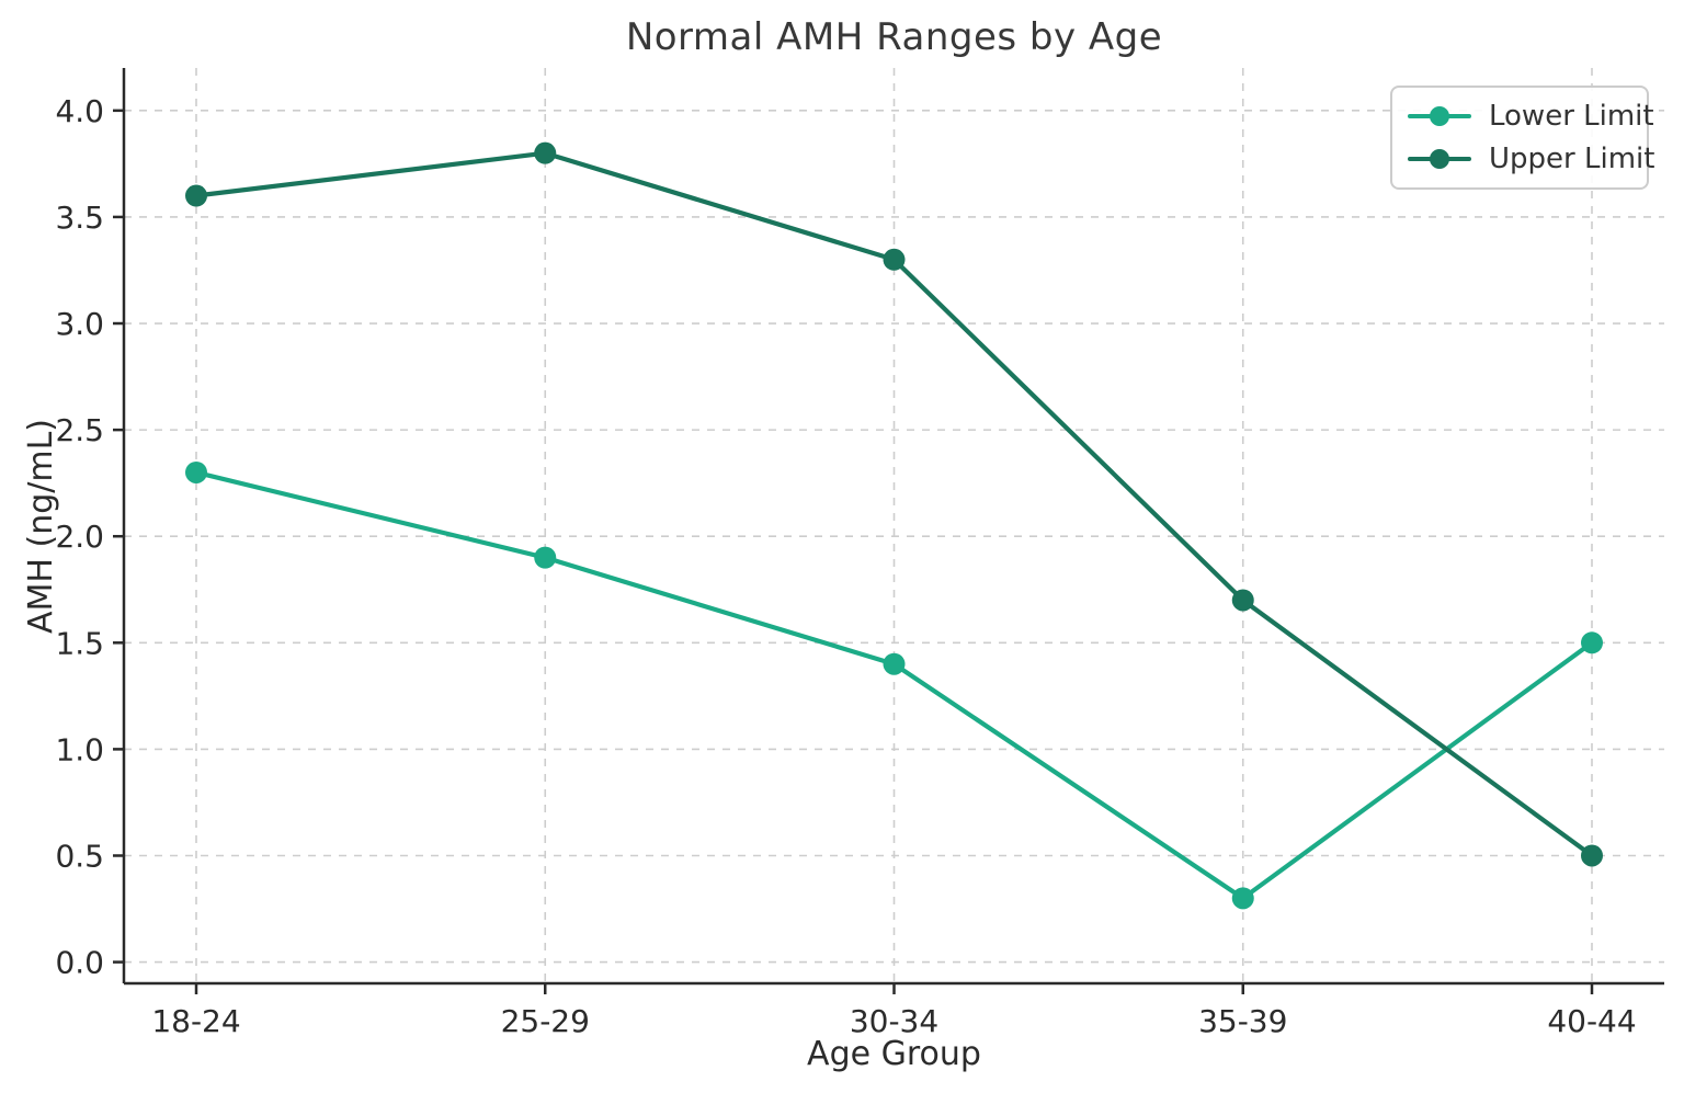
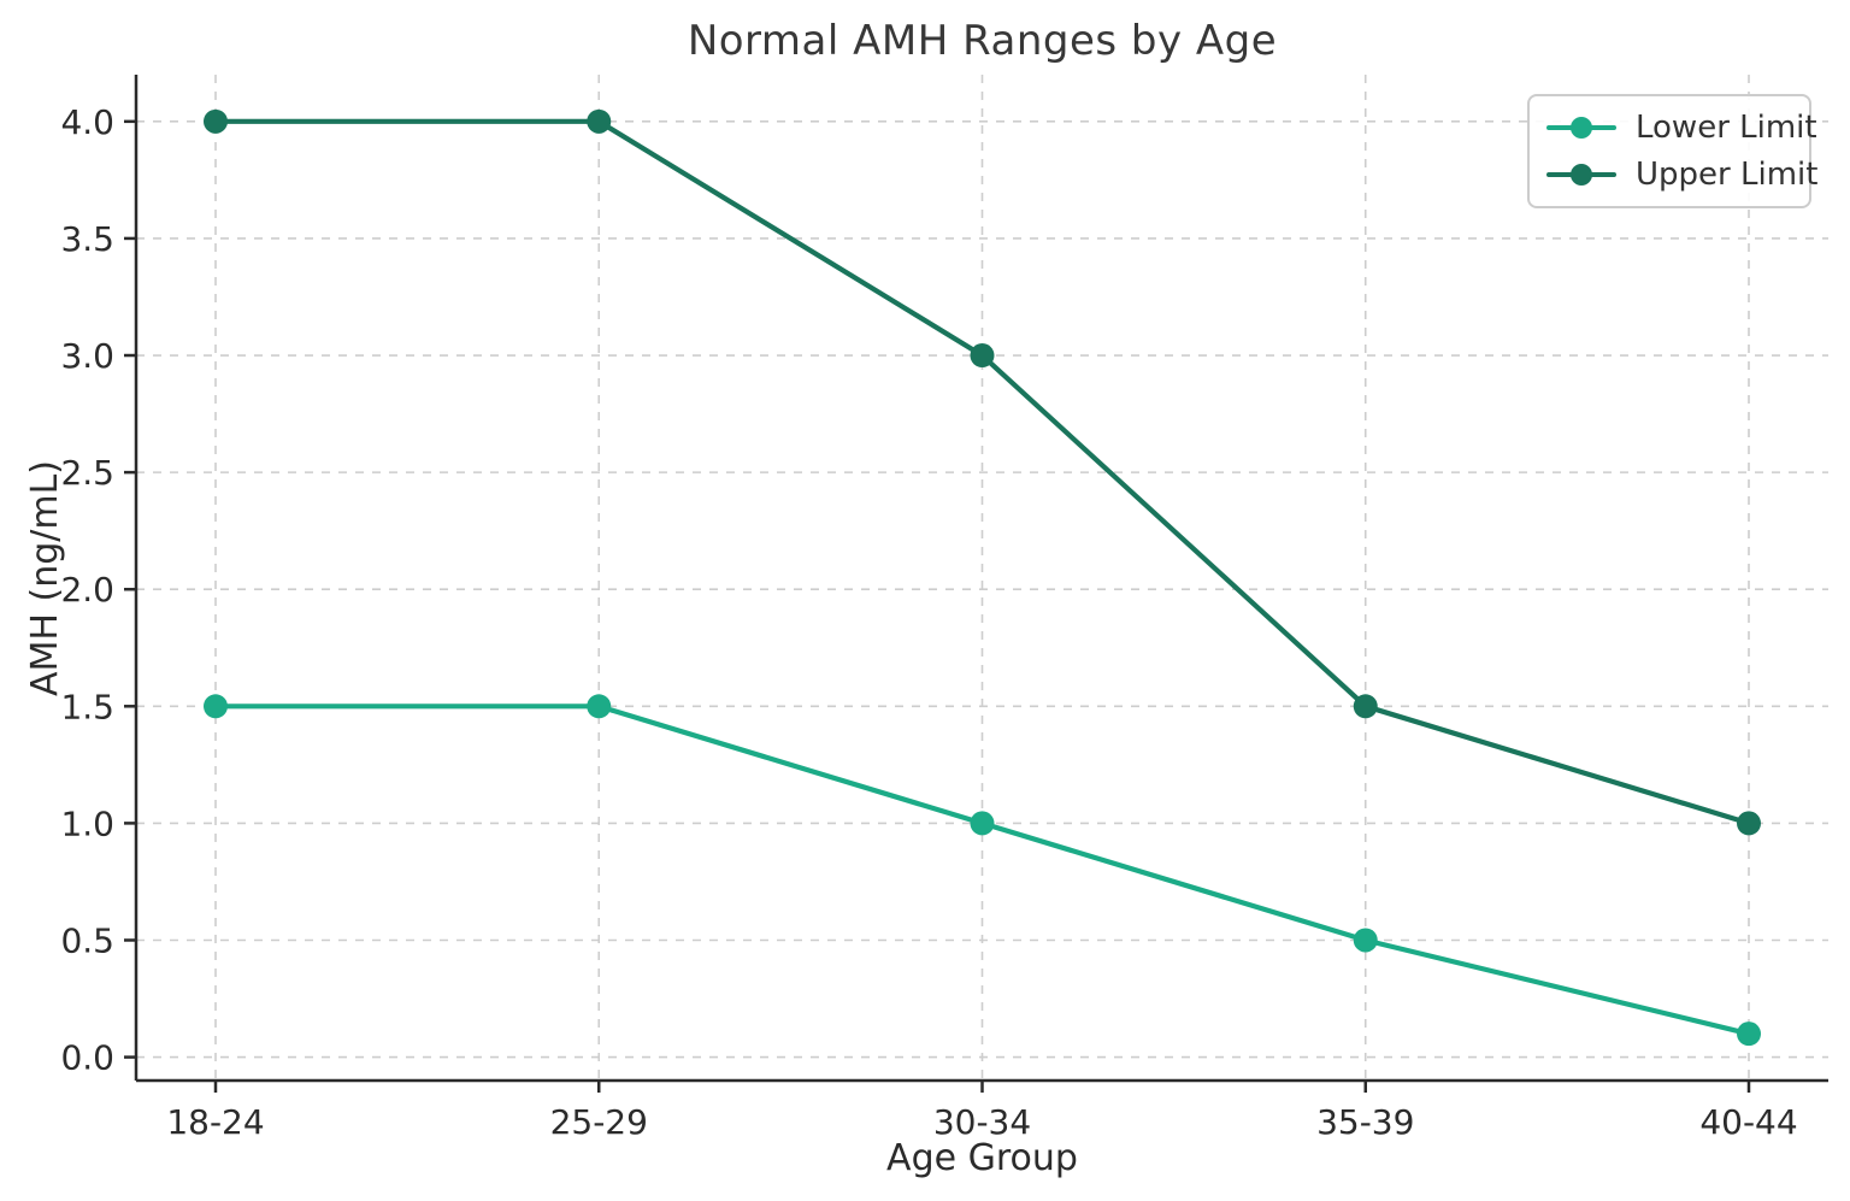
Lower Limit/18-24: 2.3 -> 1.5
Upper Limit/18-24: 3.6 -> 4.0
Lower Limit/25-29: 1.9 -> 1.5
Upper Limit/25-29: 3.8 -> 4.0
Lower Limit/30-34: 1.4 -> 1.0
Upper Limit/30-34: 3.3 -> 3.0
Lower Limit/35-39: 0.3 -> 0.5
Upper Limit/35-39: 1.7 -> 1.5
Lower Limit/40-44: 1.5 -> 0.1
Upper Limit/40-44: 0.5 -> 1.0
